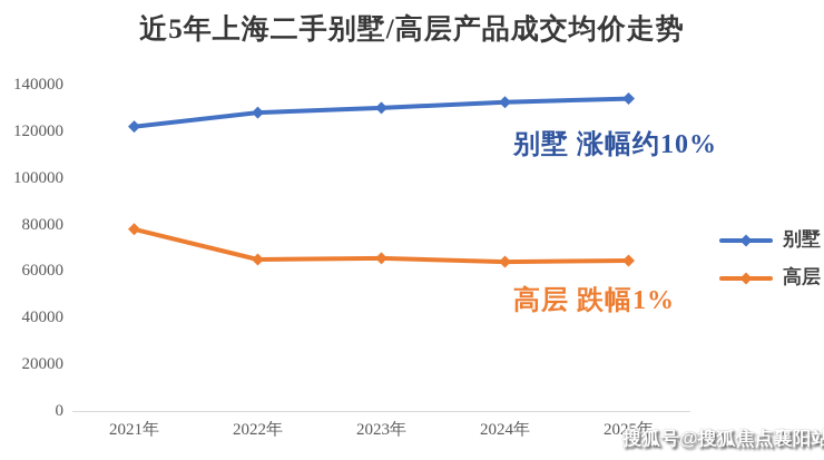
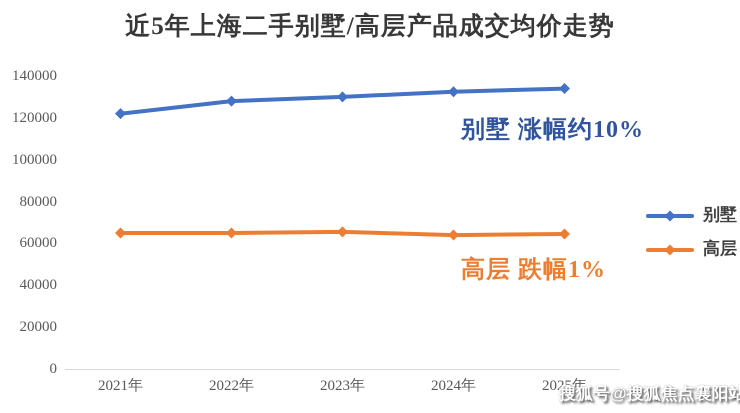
高层/2021年: 78000 -> 65000
